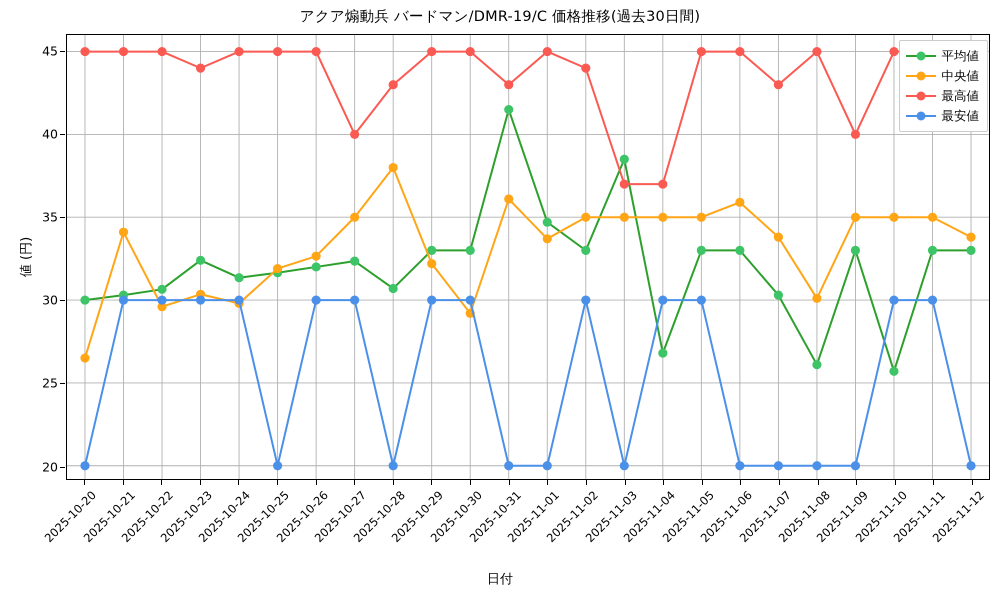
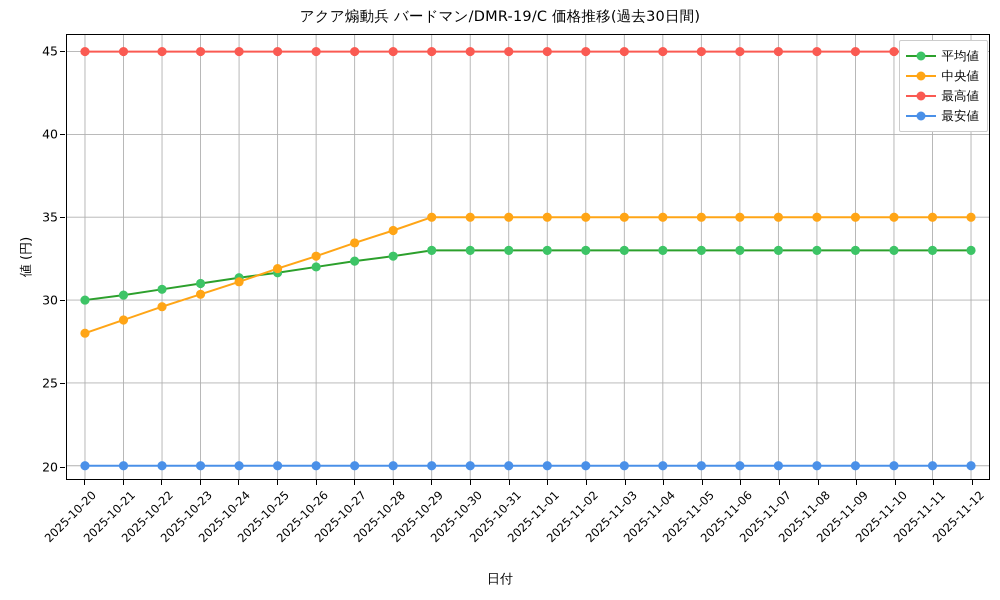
中央値/2025-10-20: 26.5 -> 28.0
中央値/2025-10-21: 34.1 -> 28.8
最安値/2025-10-21: 30 -> 20
最安値/2025-10-22: 30 -> 20
平均値/2025-10-23: 32.4 -> 31.0
最高値/2025-10-23: 44 -> 45
最安値/2025-10-23: 30 -> 20
中央値/2025-10-24: 29.8 -> 31.1
最安値/2025-10-24: 30 -> 20
最安値/2025-10-26: 30 -> 20
中央値/2025-10-27: 35.0 -> 33.5
最高値/2025-10-27: 40 -> 45
最安値/2025-10-27: 30 -> 20
平均値/2025-10-28: 30.7 -> 32.6
中央値/2025-10-28: 38.0 -> 34.2
最高値/2025-10-28: 43 -> 45
中央値/2025-10-29: 32.2 -> 35.0
最安値/2025-10-29: 30 -> 20
中央値/2025-10-30: 29.2 -> 35.0
最安値/2025-10-30: 30 -> 20
平均値/2025-10-31: 41.5 -> 33.0
中央値/2025-10-31: 36.1 -> 35.0
最高値/2025-10-31: 43 -> 45
平均値/2025-11-01: 34.7 -> 33.0
中央値/2025-11-01: 33.7 -> 35.0
最高値/2025-11-02: 44 -> 45
最安値/2025-11-02: 30 -> 20
平均値/2025-11-03: 38.5 -> 33.0
最高値/2025-11-03: 37 -> 45
平均値/2025-11-04: 26.8 -> 33.0
最高値/2025-11-04: 37 -> 45
最安値/2025-11-04: 30 -> 20
最安値/2025-11-05: 30 -> 20
中央値/2025-11-06: 35.9 -> 35.0
平均値/2025-11-07: 30.3 -> 33.0
中央値/2025-11-07: 33.8 -> 35.0
最高値/2025-11-07: 43 -> 45
平均値/2025-11-08: 26.1 -> 33.0
中央値/2025-11-08: 30.1 -> 35.0
最高値/2025-11-09: 40 -> 45
平均値/2025-11-10: 25.7 -> 33.0
最安値/2025-11-10: 30 -> 20
最安値/2025-11-11: 30 -> 20
中央値/2025-11-12: 33.8 -> 35.0
